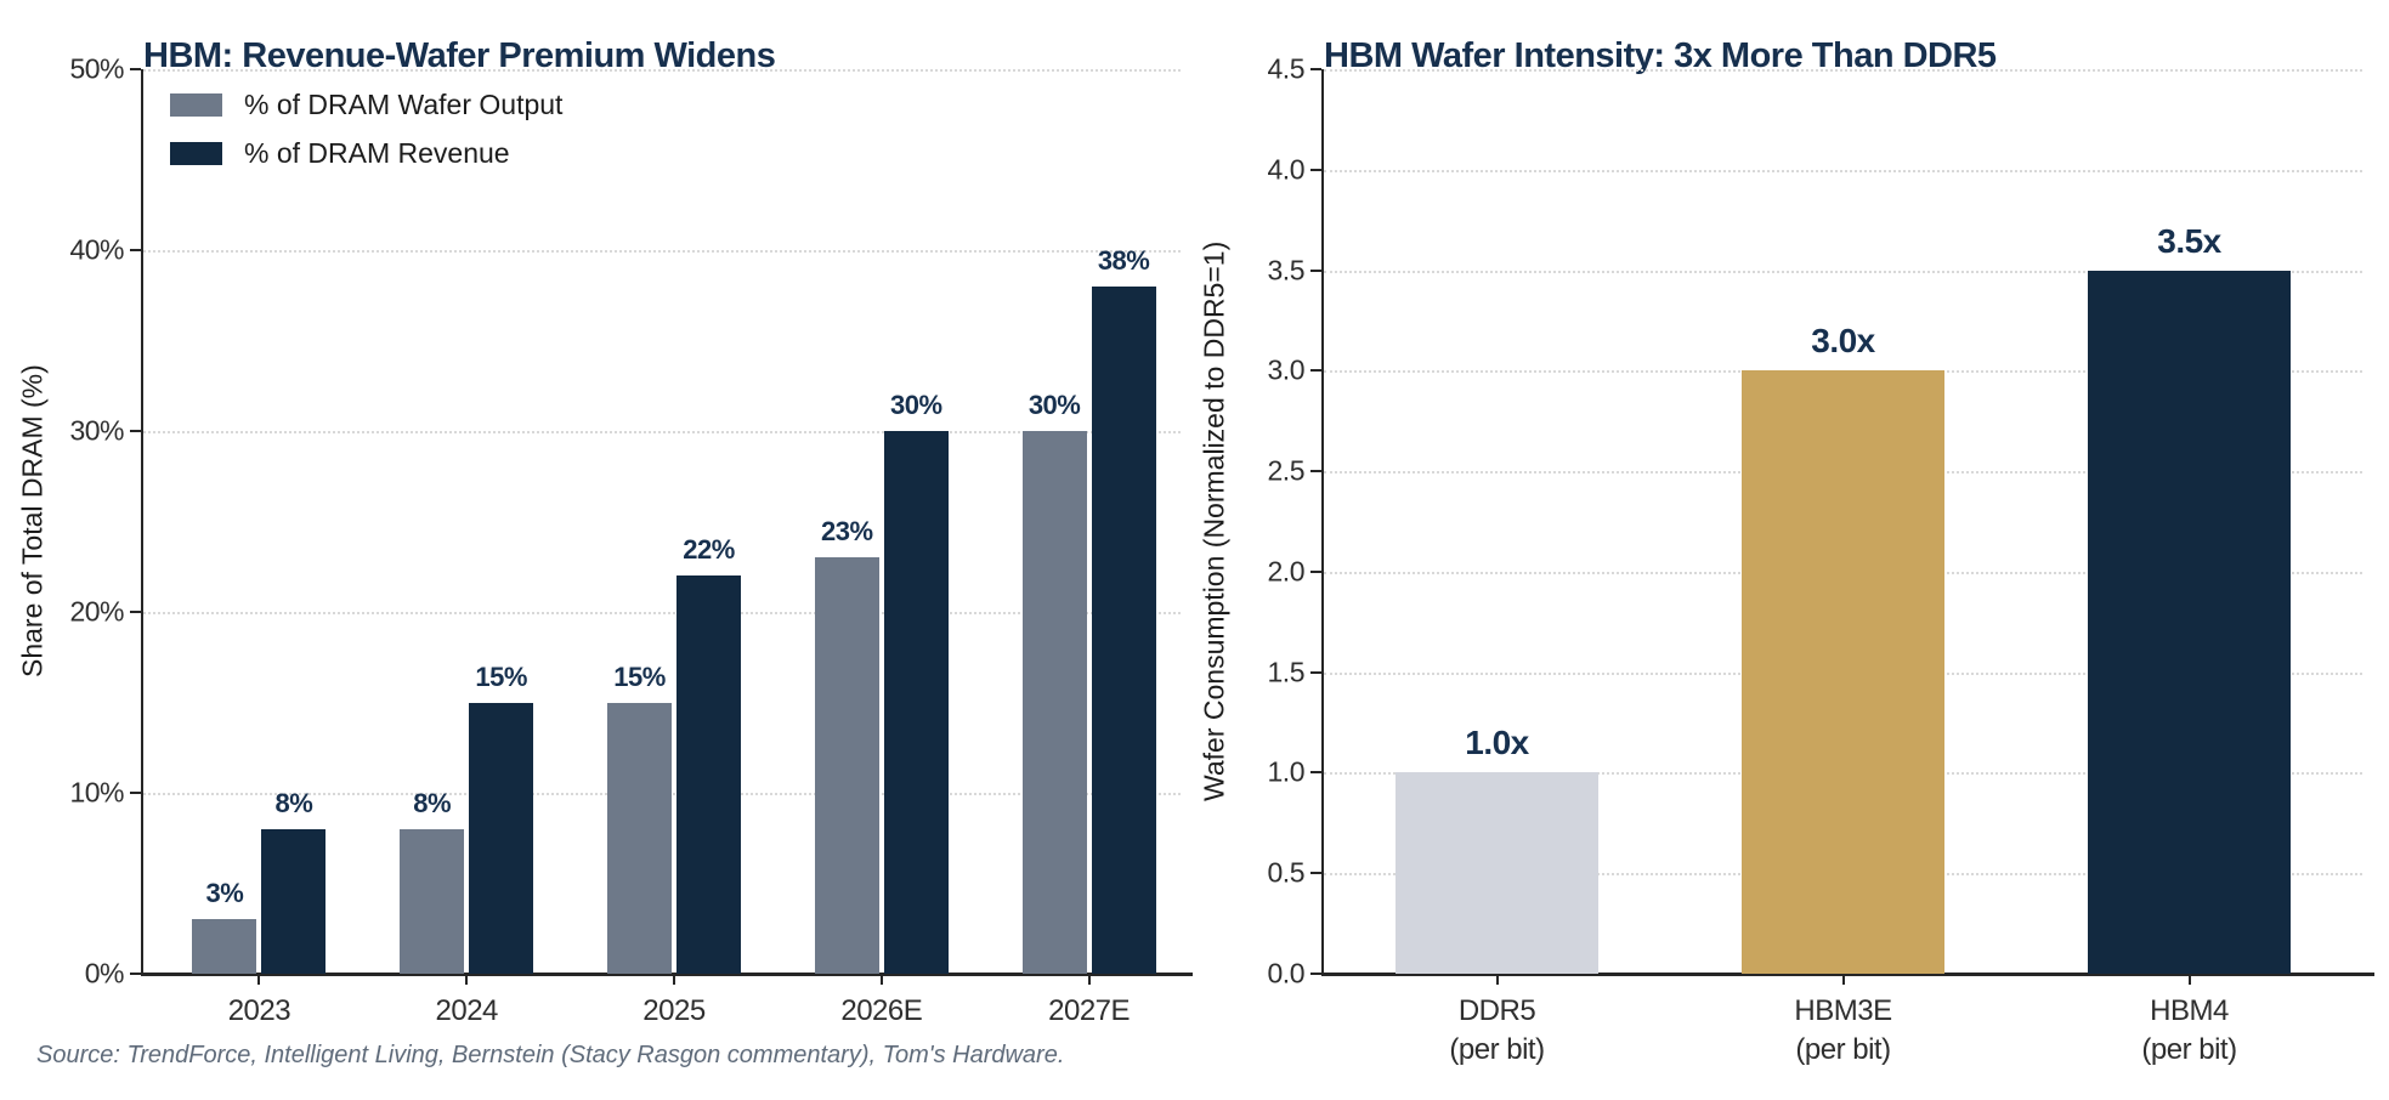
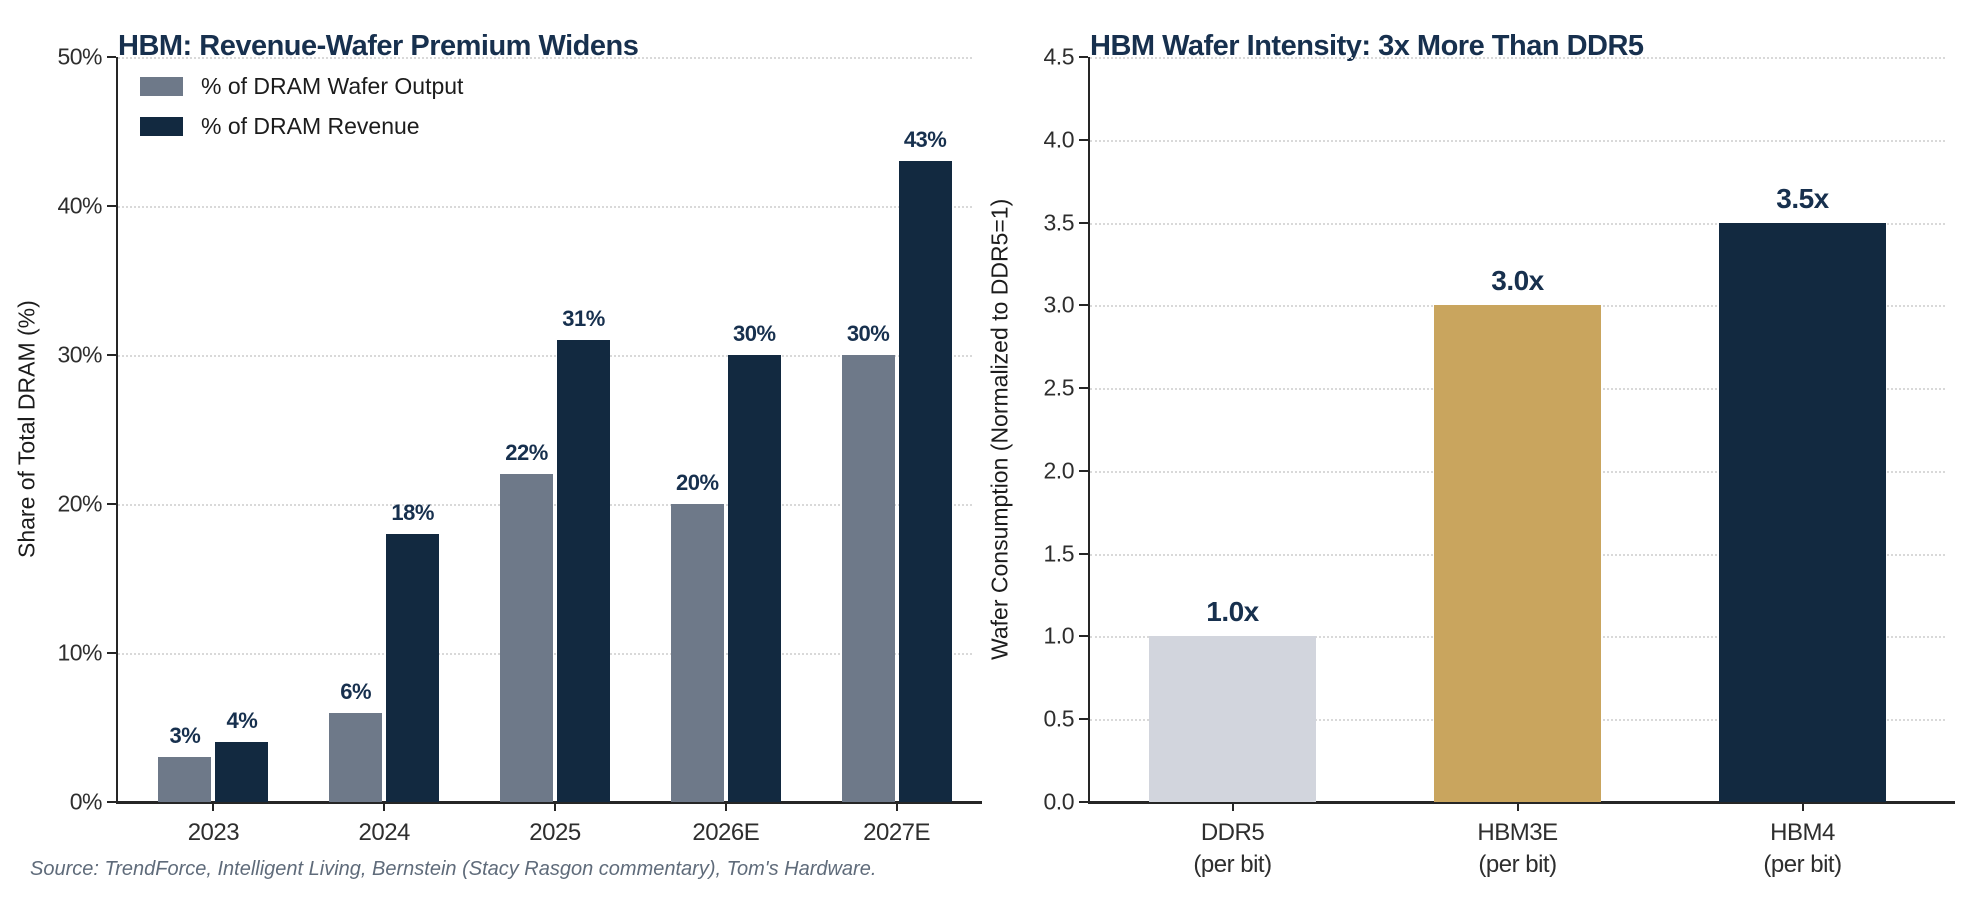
HBM: Revenue-Wafer Premium Widens/% of DRAM Revenue/2023: 8% -> 4%
HBM: Revenue-Wafer Premium Widens/% of DRAM Wafer Output/2024: 8% -> 6%
HBM: Revenue-Wafer Premium Widens/% of DRAM Revenue/2024: 15% -> 18%
HBM: Revenue-Wafer Premium Widens/% of DRAM Wafer Output/2025: 15% -> 22%
HBM: Revenue-Wafer Premium Widens/% of DRAM Revenue/2025: 22% -> 31%
HBM: Revenue-Wafer Premium Widens/% of DRAM Wafer Output/2026E: 23% -> 20%
HBM: Revenue-Wafer Premium Widens/% of DRAM Revenue/2027E: 38% -> 43%
